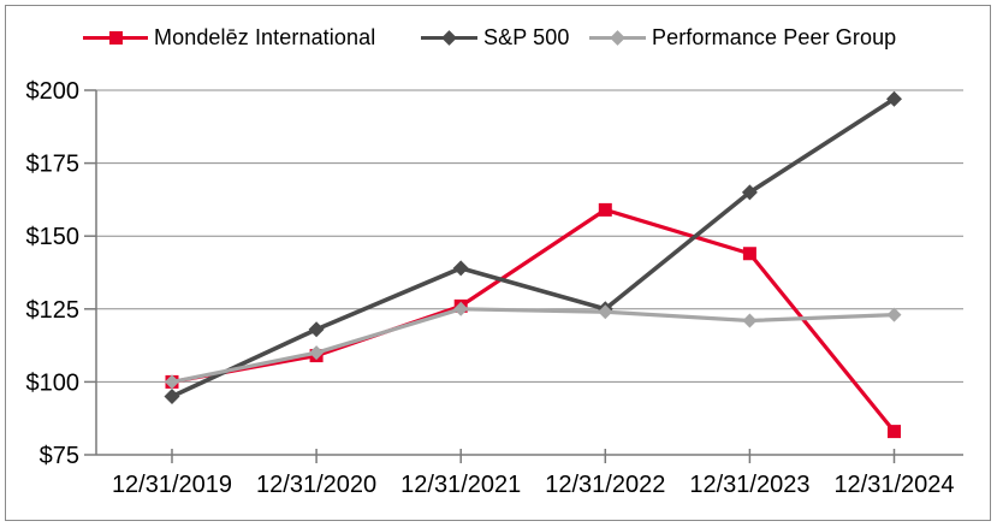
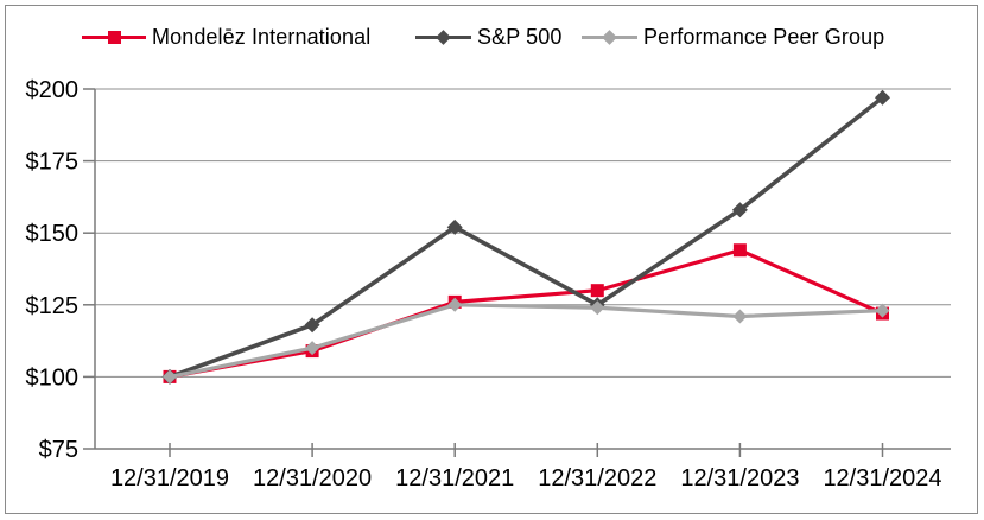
S&P 500/12/31/2019: $95 -> $100
S&P 500/12/31/2021: $139 -> $152
Mondelēz International/12/31/2022: $159 -> $130
S&P 500/12/31/2023: $165 -> $158
Mondelēz International/12/31/2024: $83 -> $122
